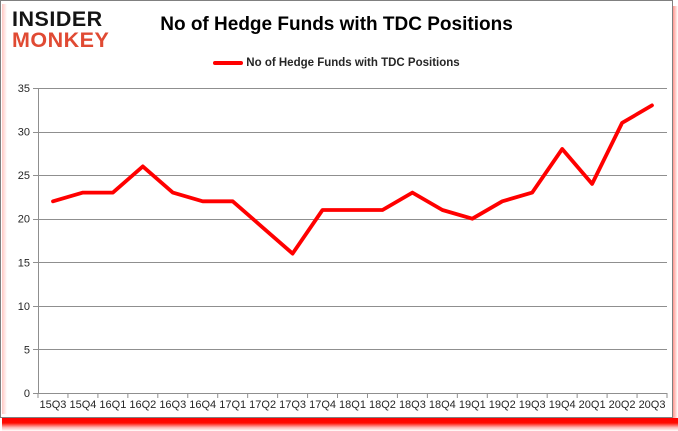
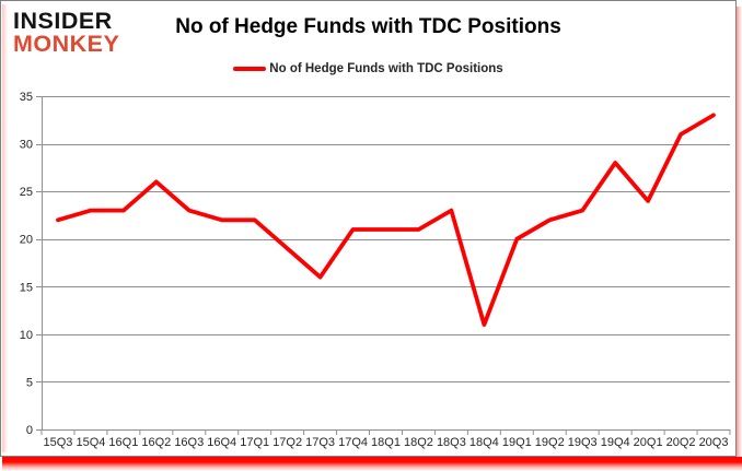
18Q4: 21 -> 11
